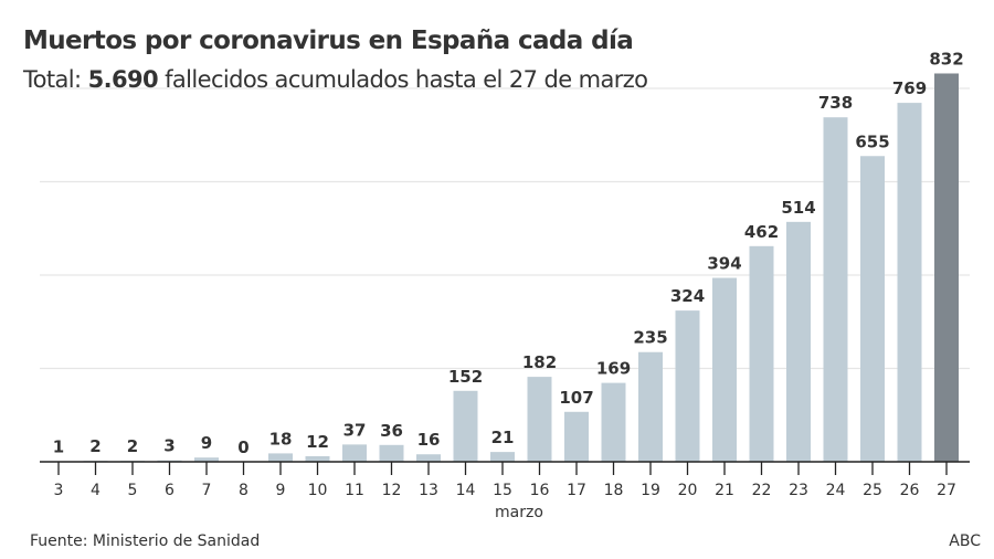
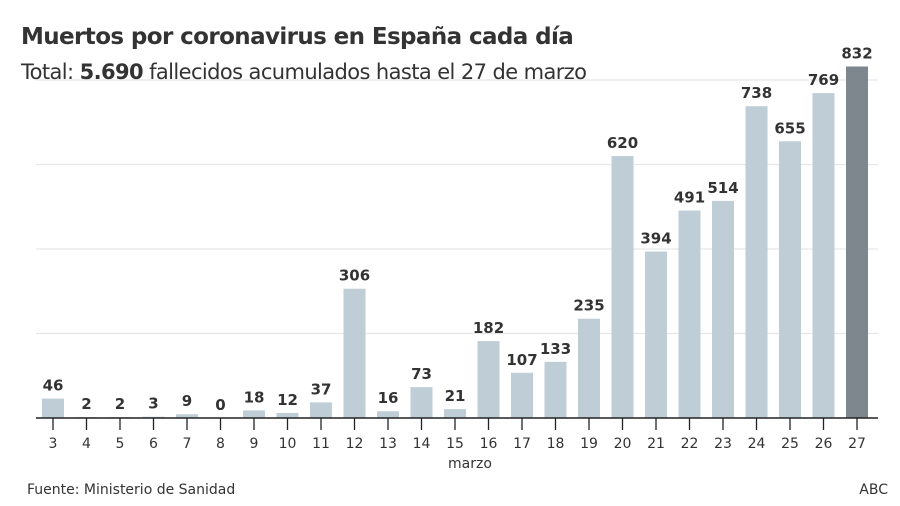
3: 1 -> 46
12: 36 -> 306
14: 152 -> 73
18: 169 -> 133
20: 324 -> 620
22: 462 -> 491
